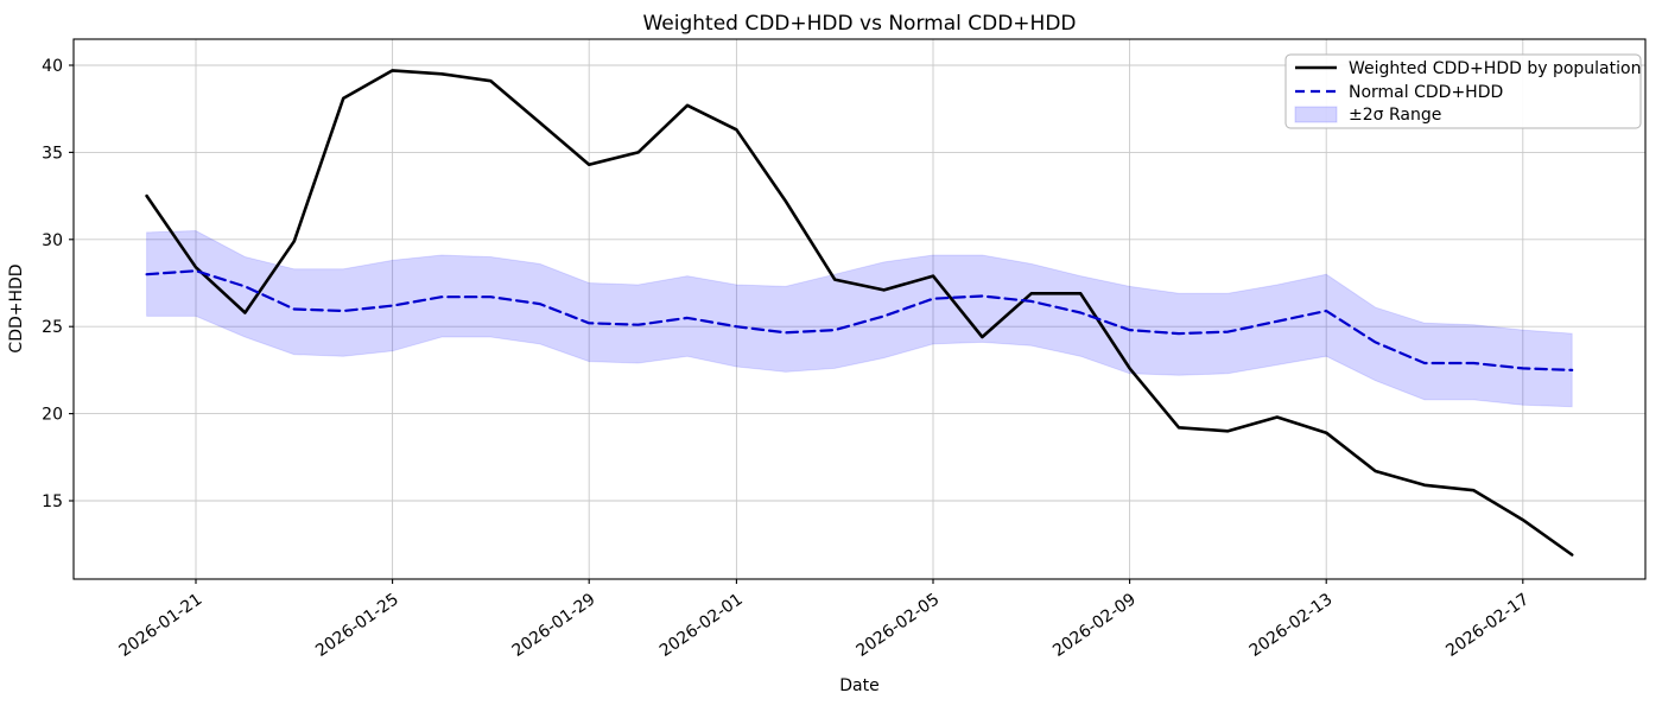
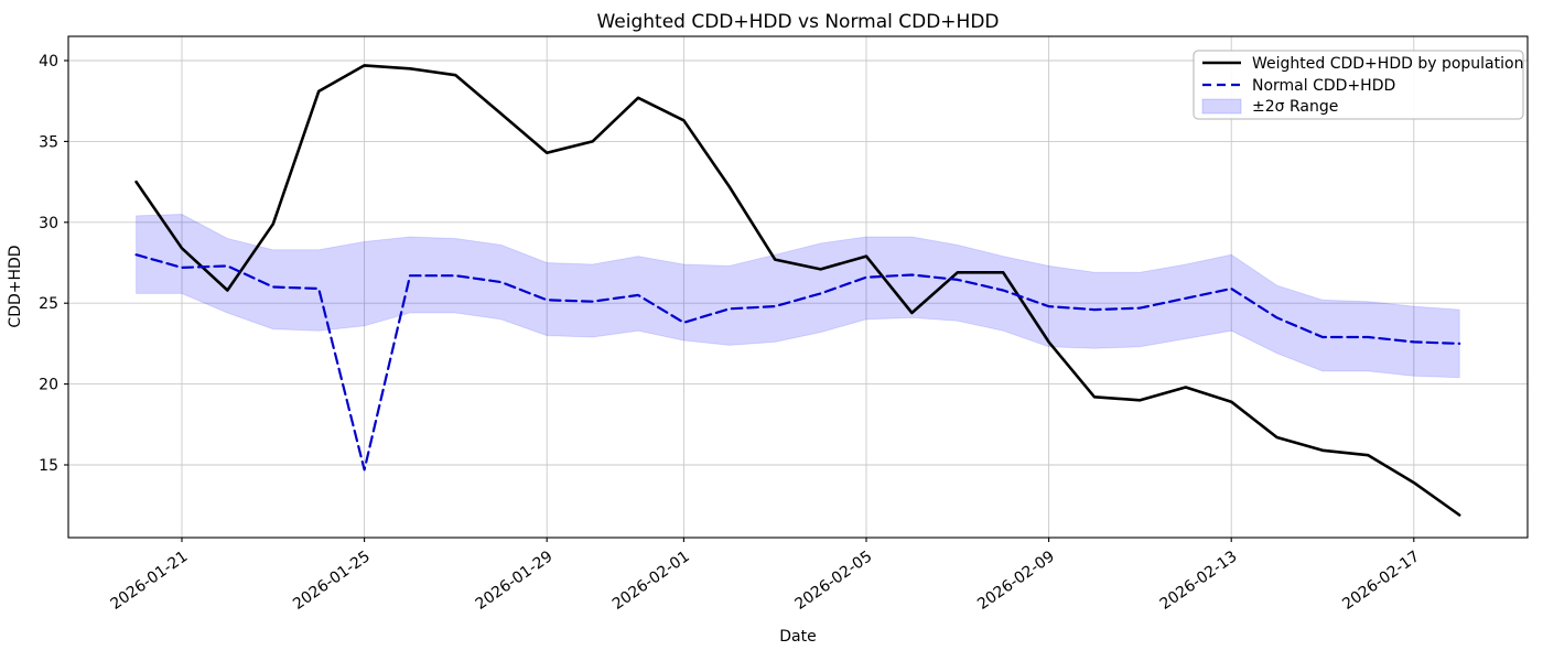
Normal CDD+HDD/2026-01-21: 28.2 -> 27.2
Normal CDD+HDD/2026-01-25: 26.2 -> 14.7
Normal CDD+HDD/2026-02-01: 25.0 -> 23.8
